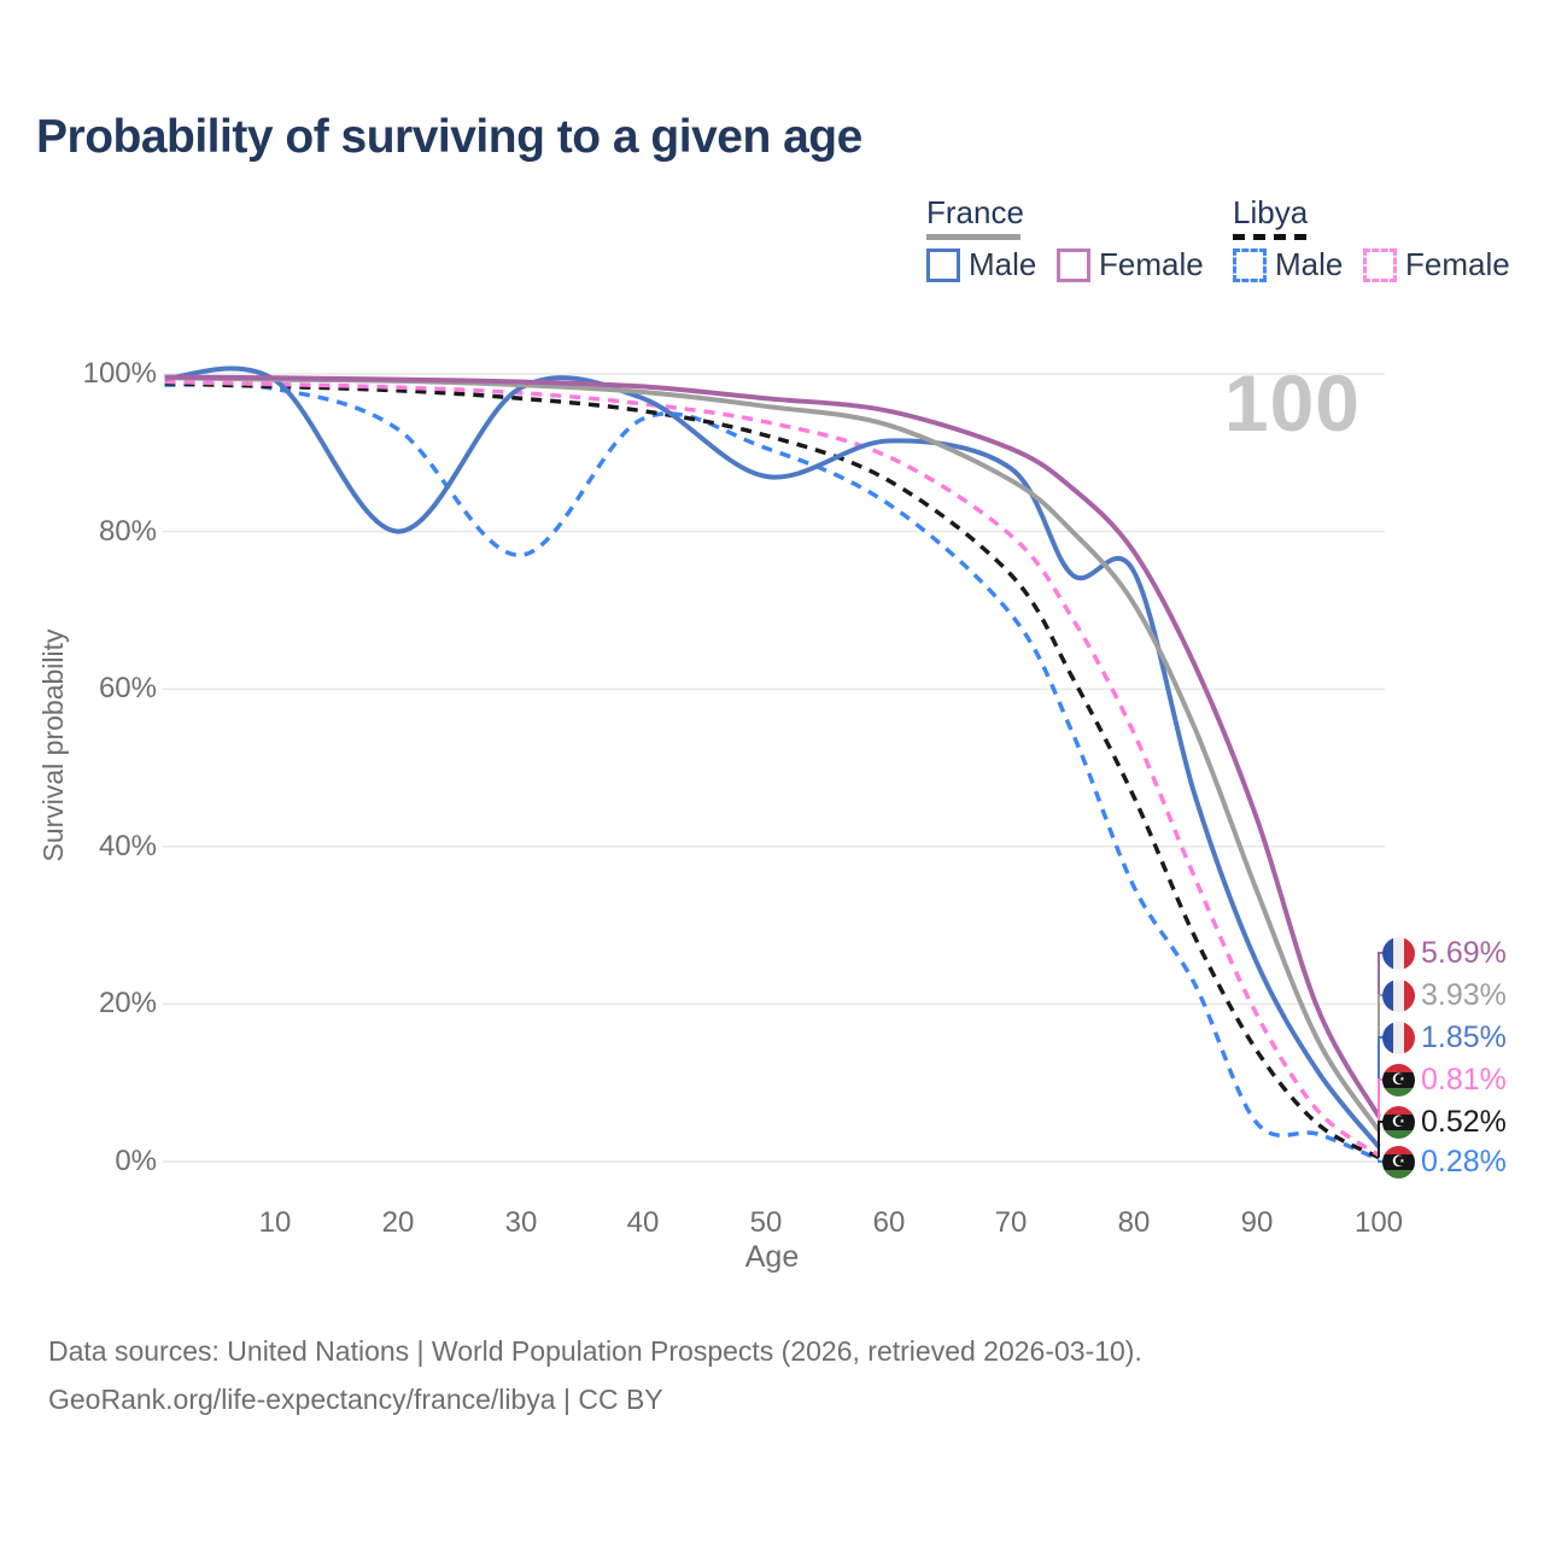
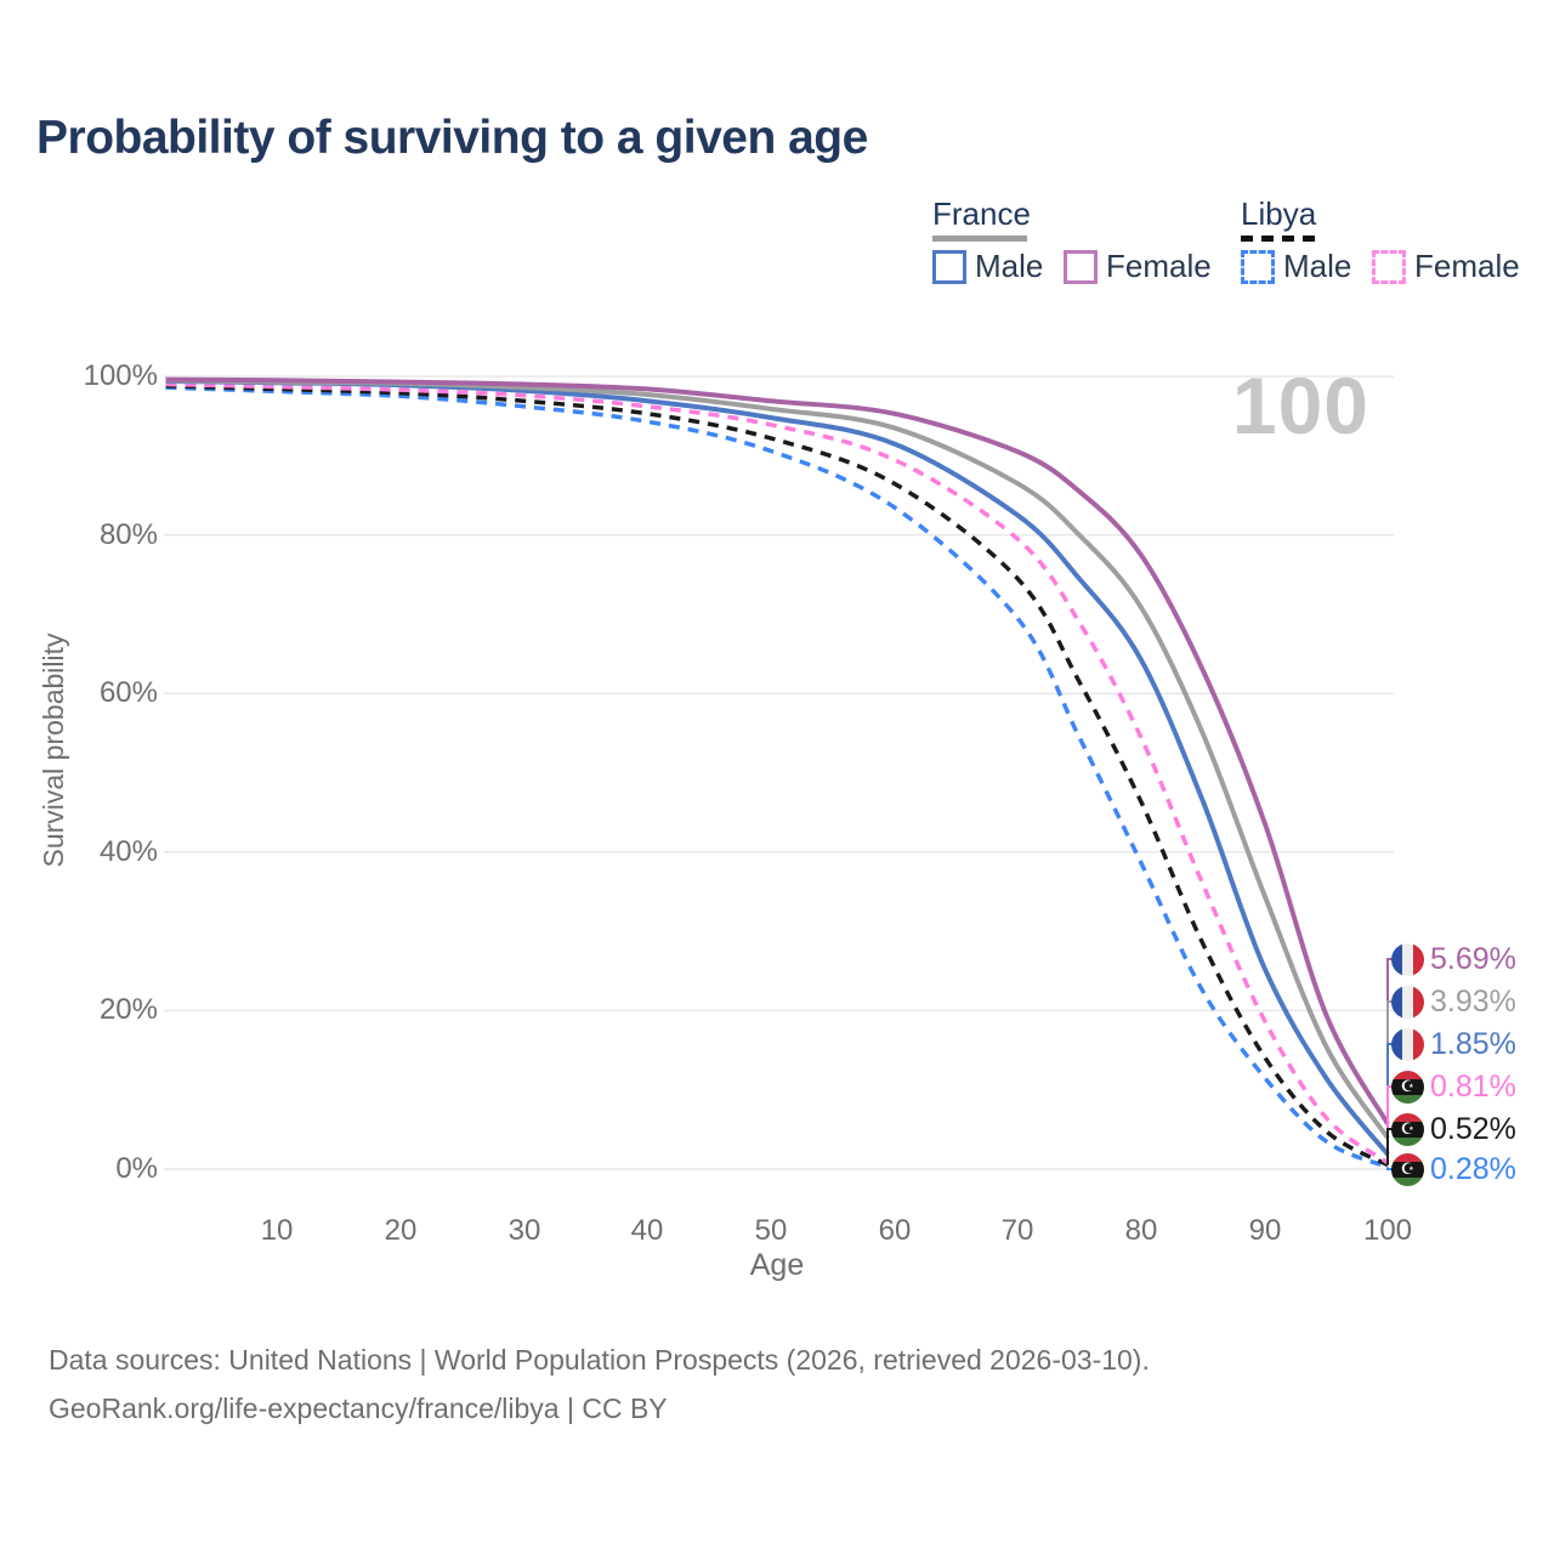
France Male/20: 80% -> 99%
Libya Male/20: 93% -> 98%
Libya Male/30: 77% -> 96%
France Male/50: 87% -> 95%
France Male/70: 88% -> 82%
France Male/80: 75% -> 64%
Libya Male/80: 35% -> 39%
Libya Male/90: 5% -> 12%
